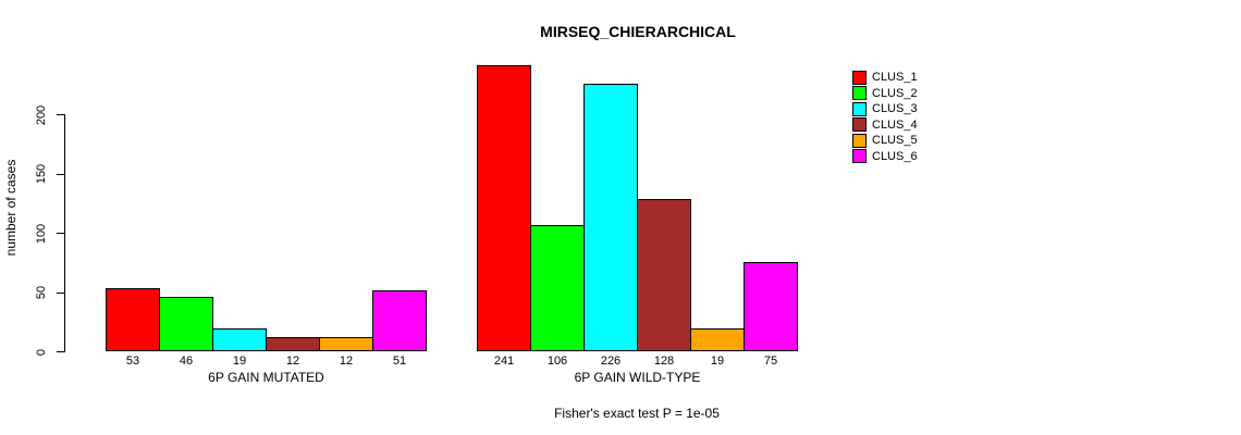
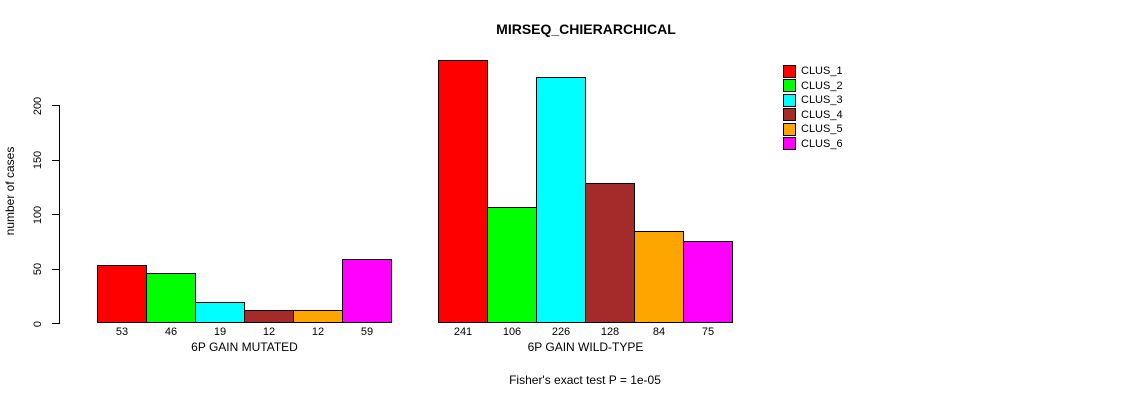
CLUS_6/6P GAIN MUTATED: 51 -> 59
CLUS_5/6P GAIN WILD-TYPE: 19 -> 84
